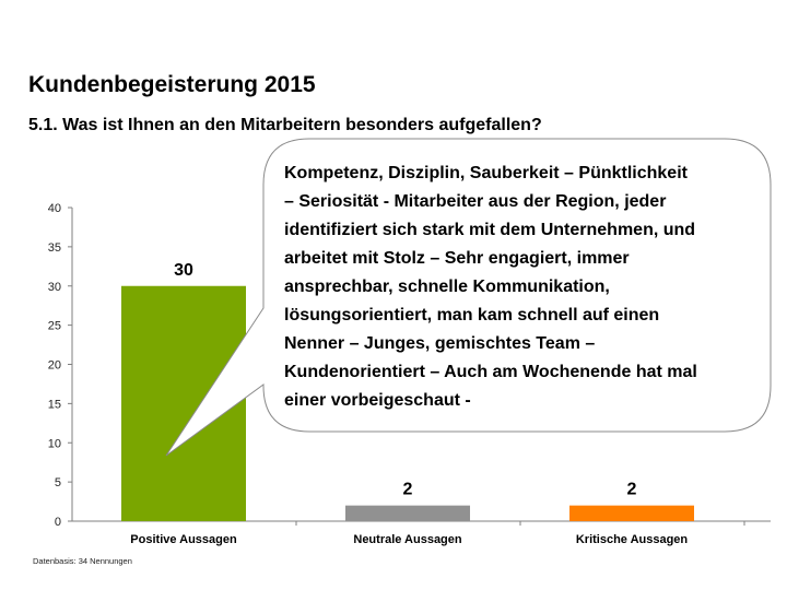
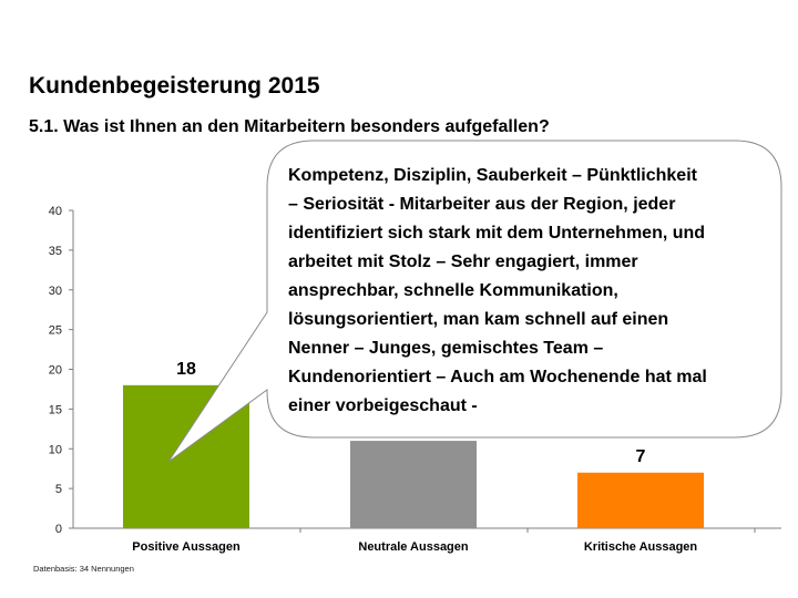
Positive Aussagen: 30 -> 18
Neutrale Aussagen: 2 -> 11
Kritische Aussagen: 2 -> 7
